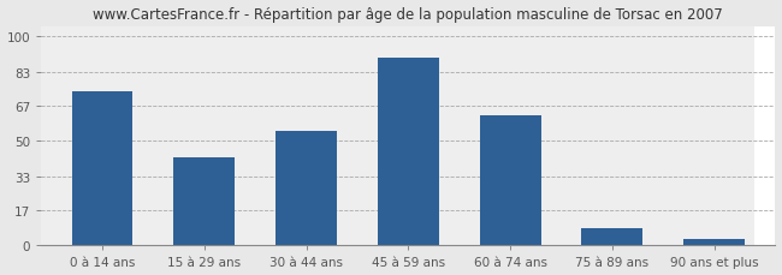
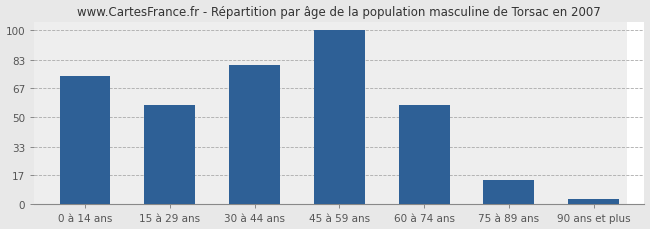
15 à 29 ans: 42 -> 57
30 à 44 ans: 55 -> 80
45 à 59 ans: 90 -> 100
60 à 74 ans: 62 -> 57
75 à 89 ans: 8 -> 14
